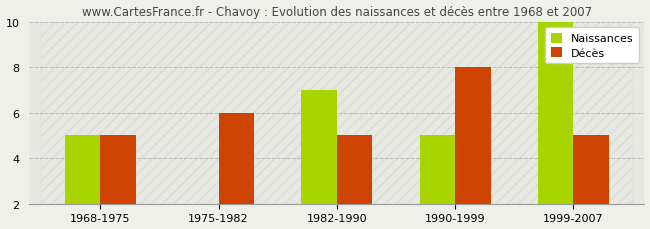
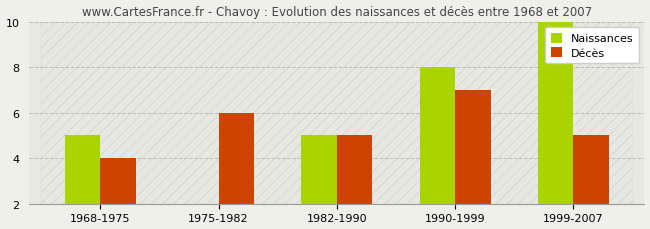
Décès/1968-1975: 5 -> 4
Naissances/1982-1990: 7 -> 5
Naissances/1990-1999: 5 -> 8
Décès/1990-1999: 8 -> 7
